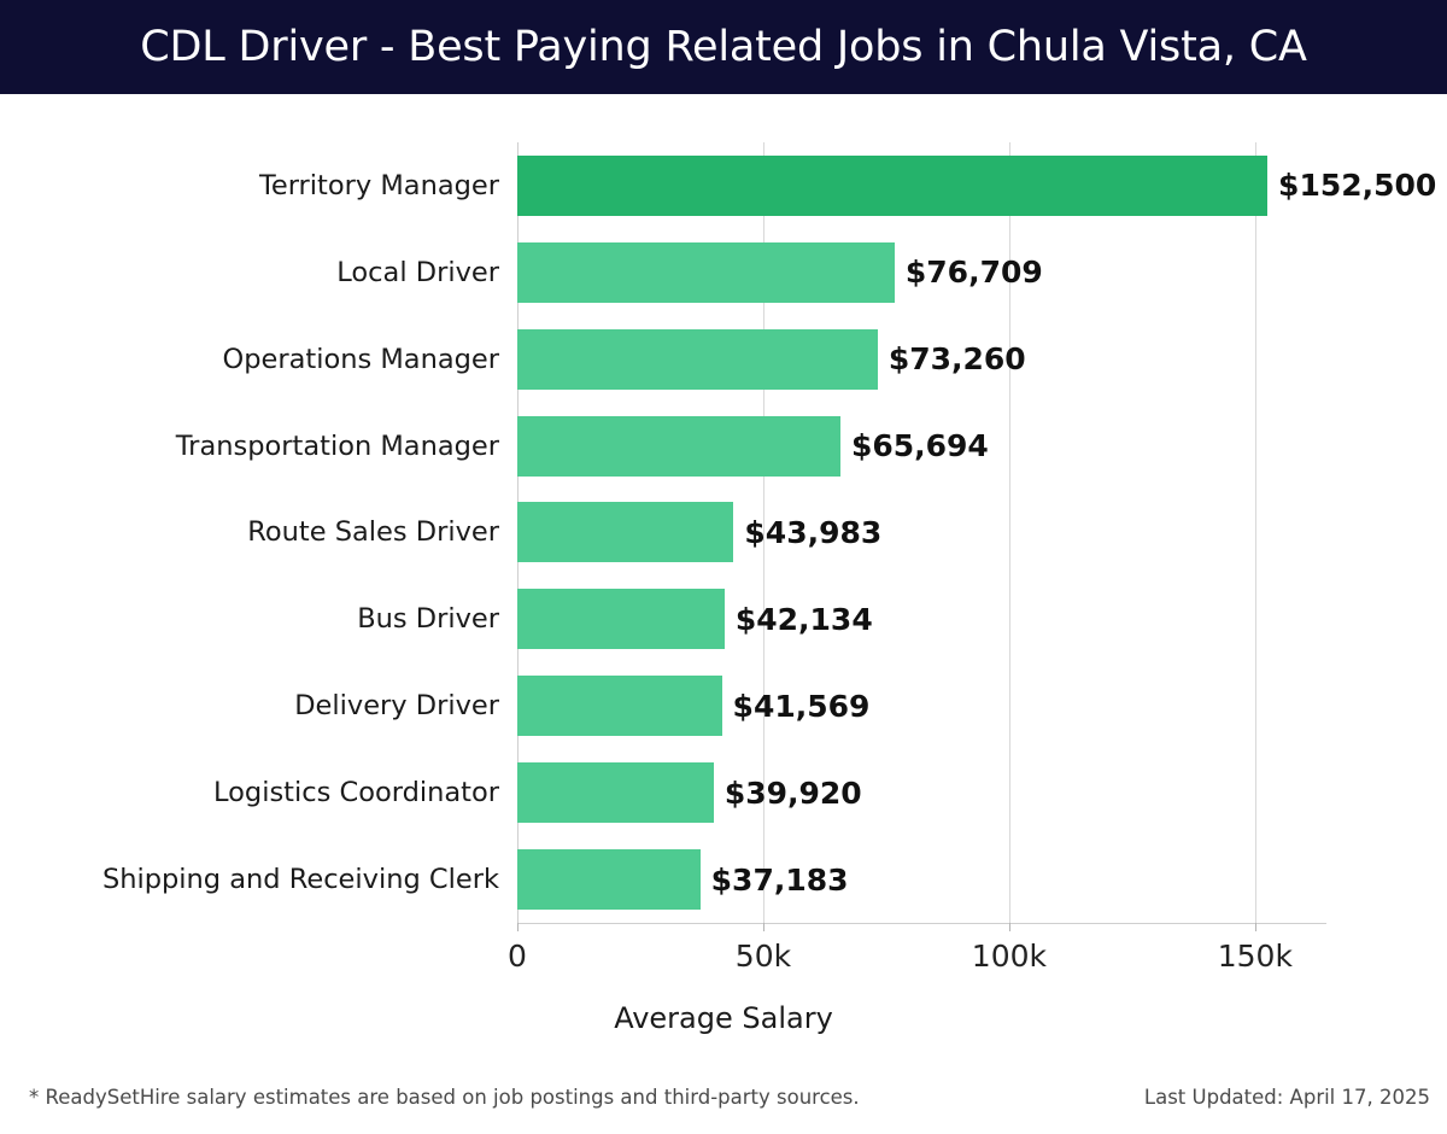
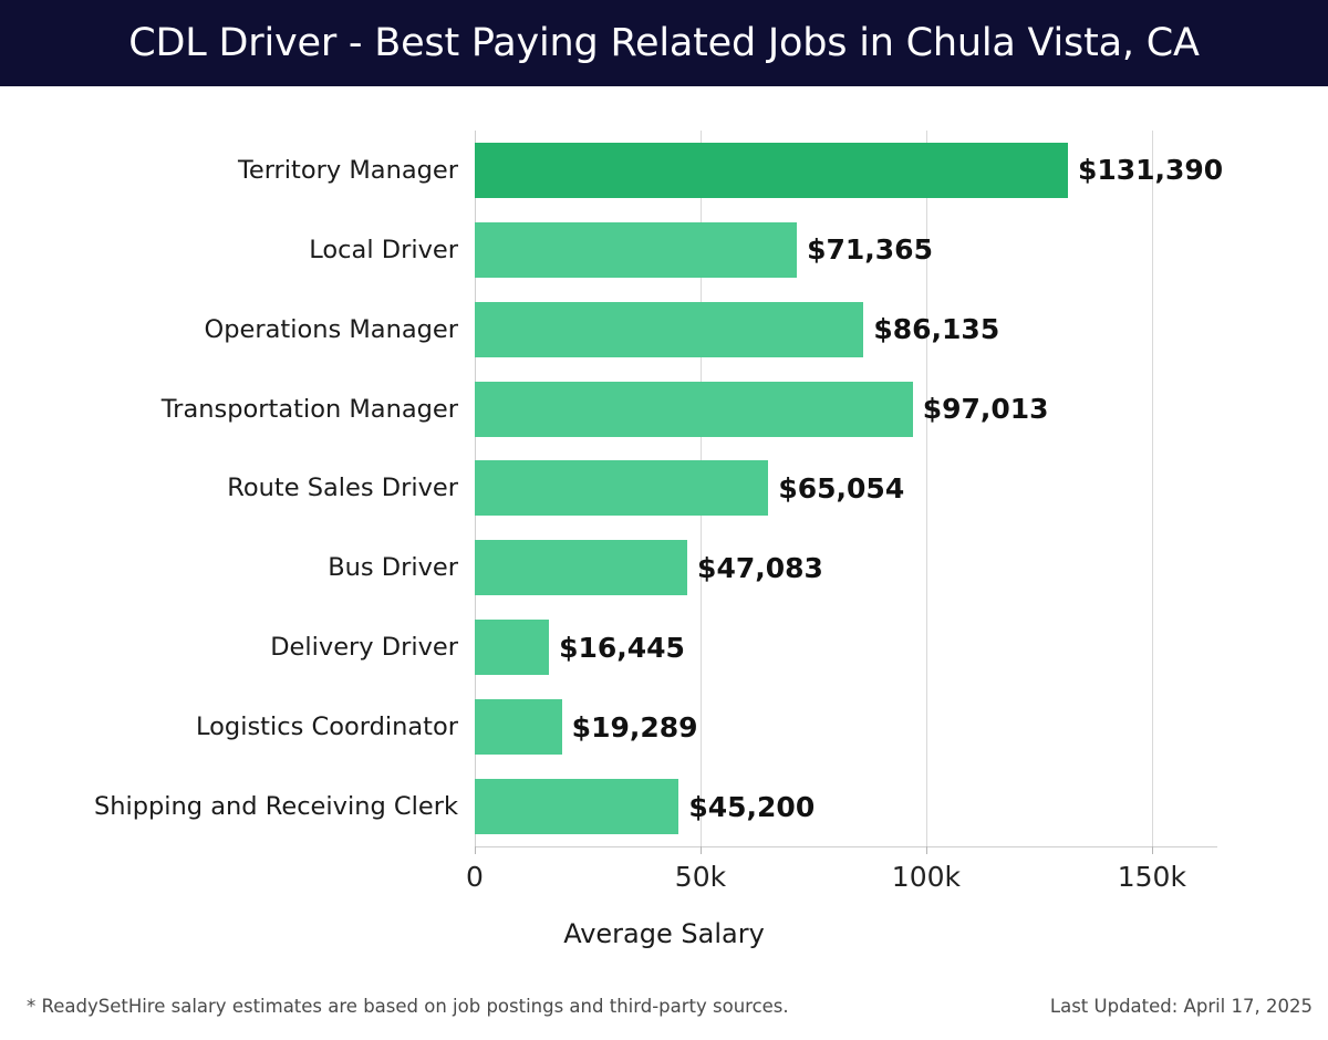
Territory Manager: $152,500 -> $131,390
Local Driver: $76,709 -> $71,365
Operations Manager: $73,260 -> $86,135
Transportation Manager: $65,694 -> $97,013
Route Sales Driver: $43,983 -> $65,054
Bus Driver: $42,134 -> $47,083
Delivery Driver: $41,569 -> $16,445
Logistics Coordinator: $39,920 -> $19,289
Shipping and Receiving Clerk: $37,183 -> $45,200
